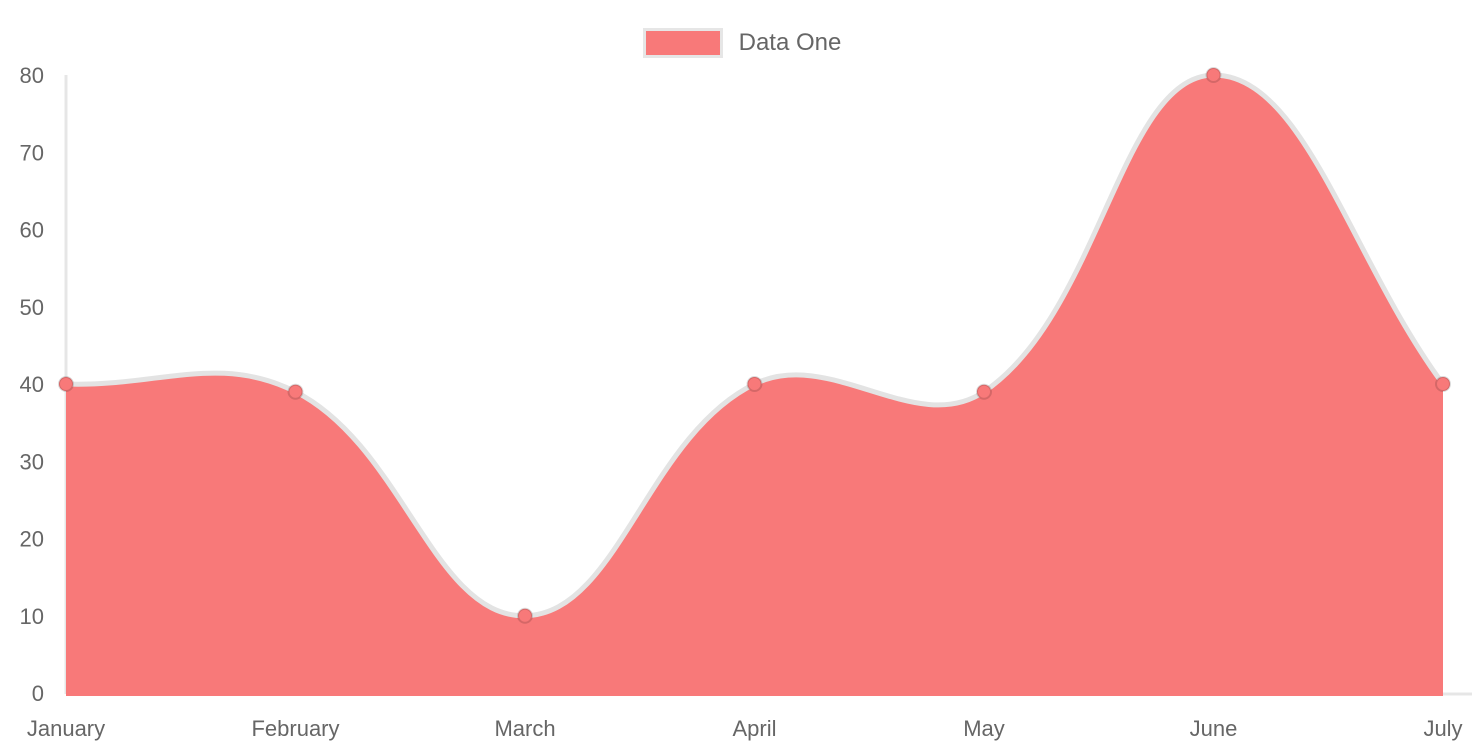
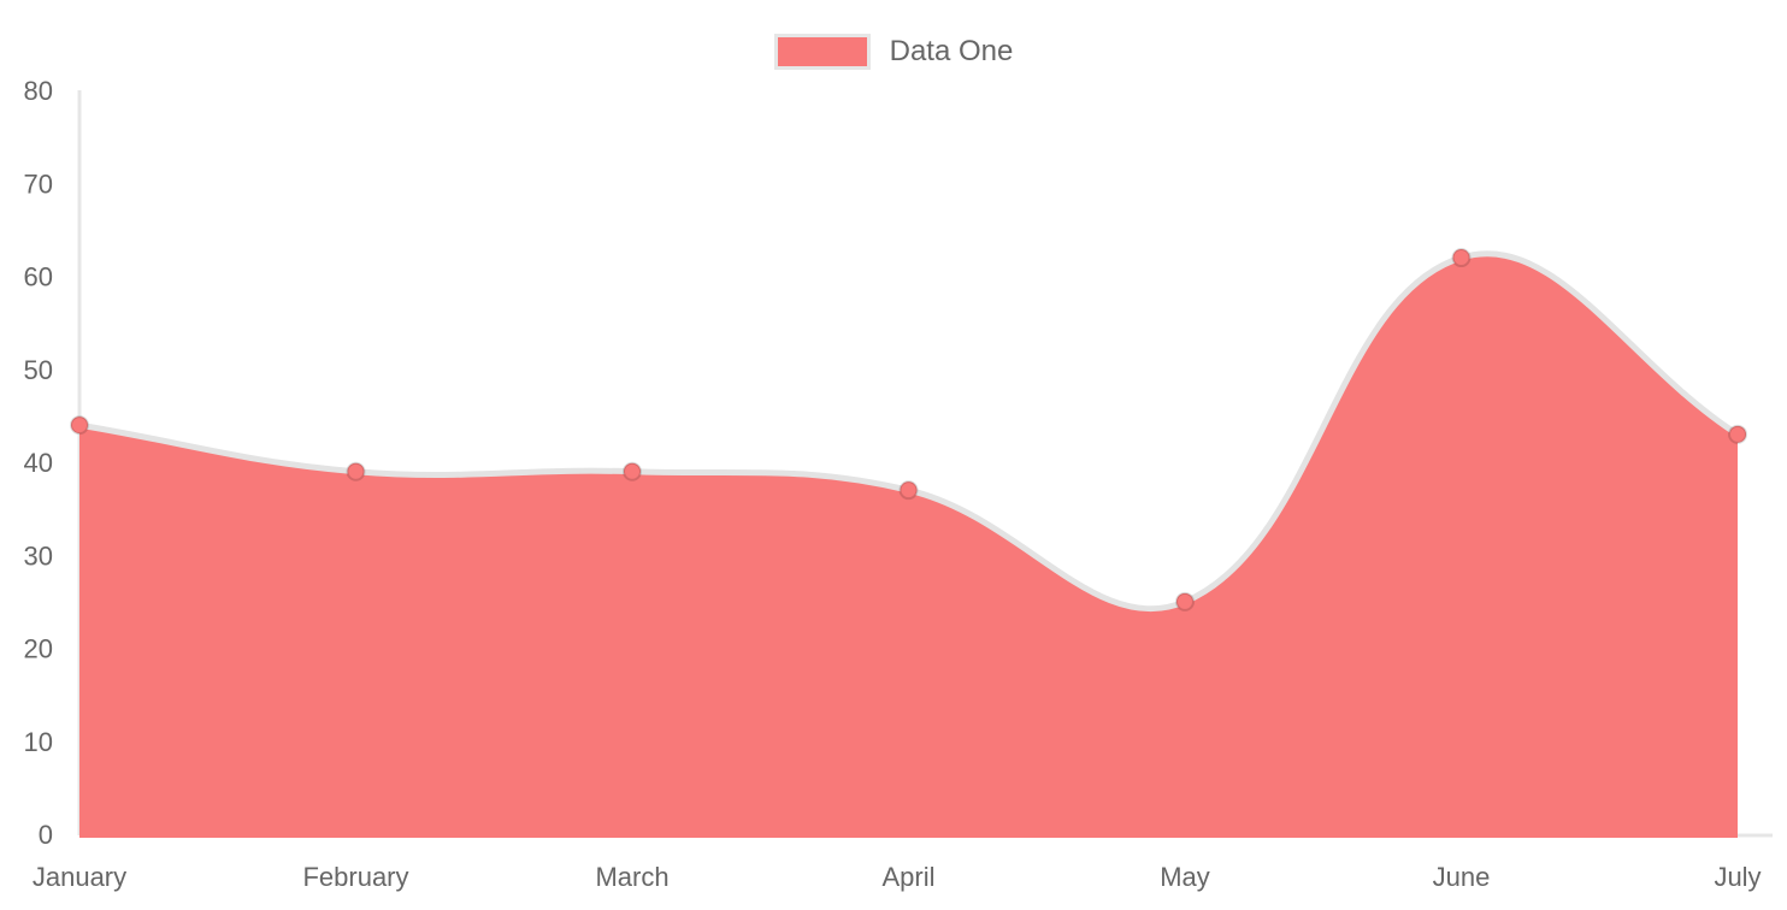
January: 40 -> 44
March: 10 -> 39
April: 40 -> 37
May: 39 -> 25
June: 80 -> 62
July: 40 -> 43
